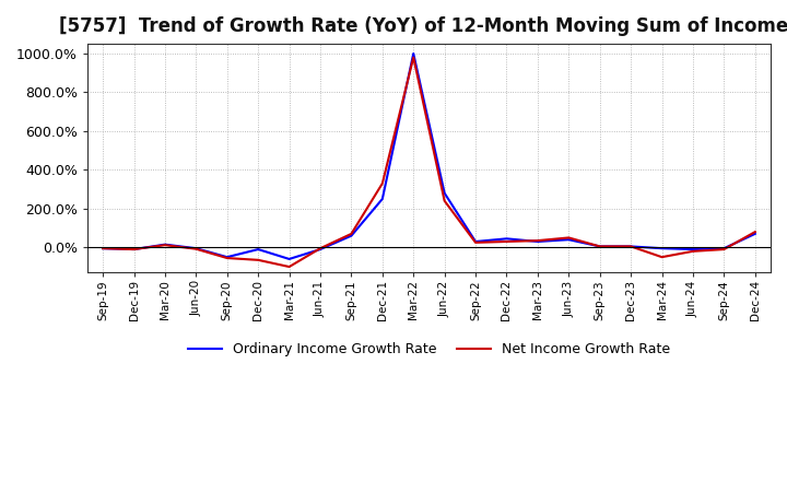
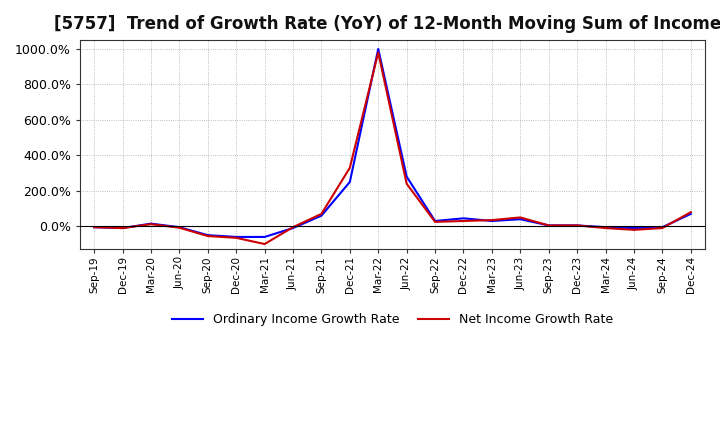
Ordinary Income Growth Rate/Dec-20: -10% -> -60%
Net Income Growth Rate/Mar-24: -50% -> -10%
